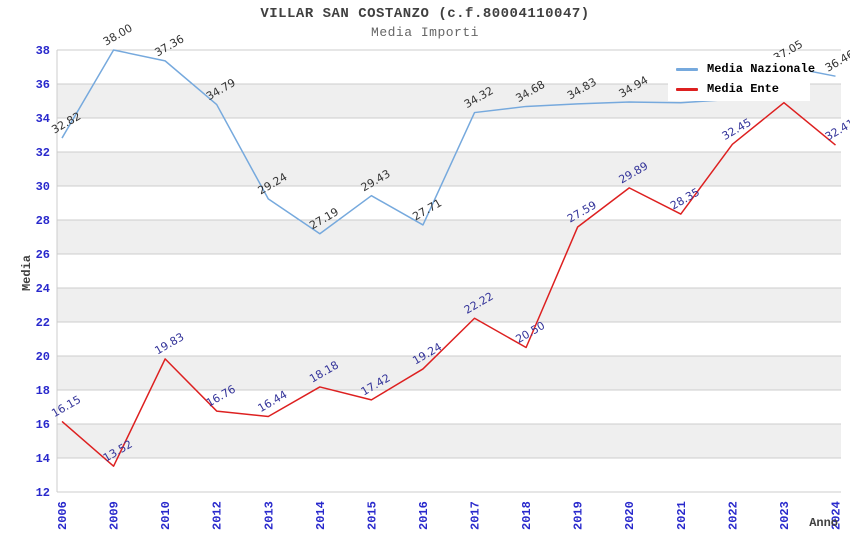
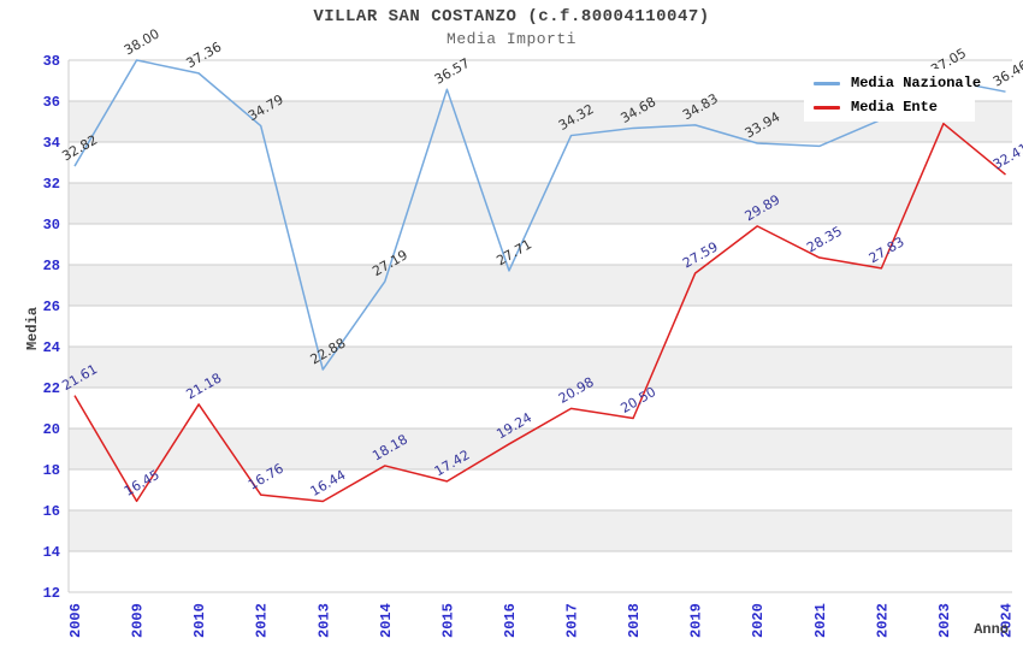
Media Ente/2006: 16.15 -> 21.61
Media Ente/2009: 13.52 -> 16.45
Media Ente/2010: 19.83 -> 21.18
Media Nazionale/2013: 29.24 -> 22.88
Media Nazionale/2015: 29.43 -> 36.57
Media Ente/2017: 22.22 -> 20.98
Media Nazionale/2020: 34.94 -> 33.94
Media Nazionale/2021: 34.9 -> 33.8
Media Ente/2022: 32.45 -> 27.83
